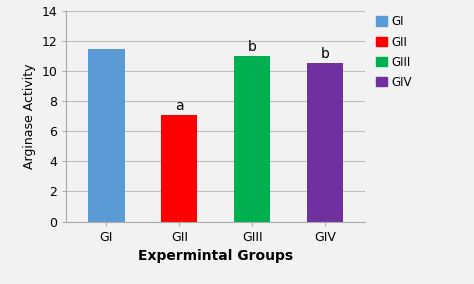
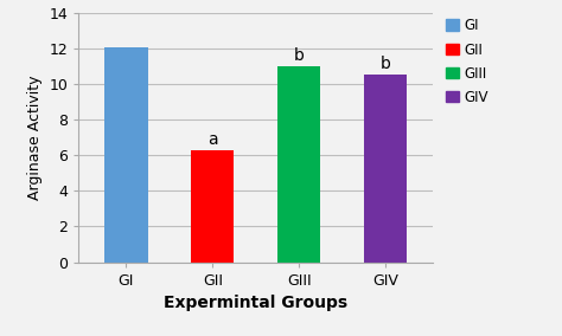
GI: 11.5 -> 12.1
GII: 7.1 -> 6.3
